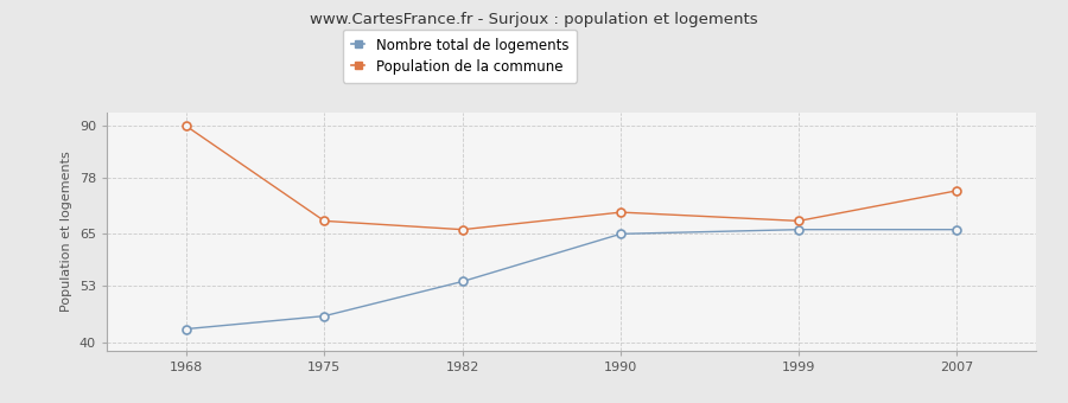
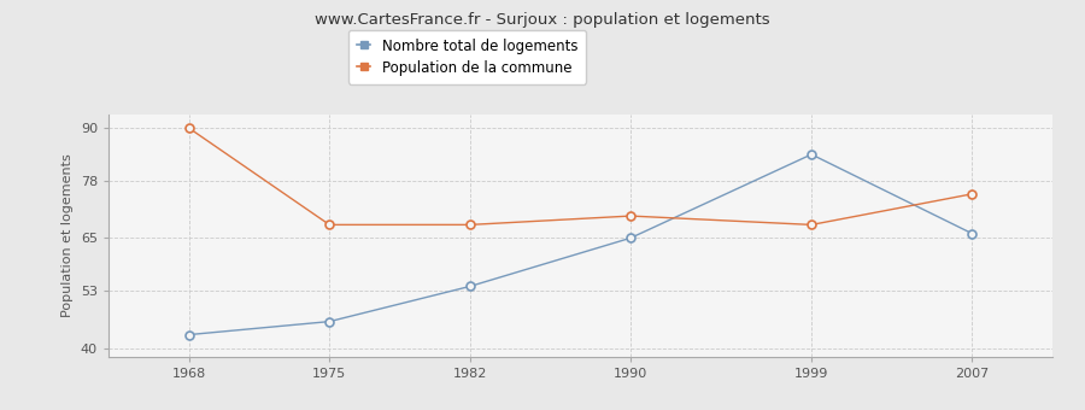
Population de la commune/1982: 66 -> 68
Nombre total de logements/1999: 66 -> 84
